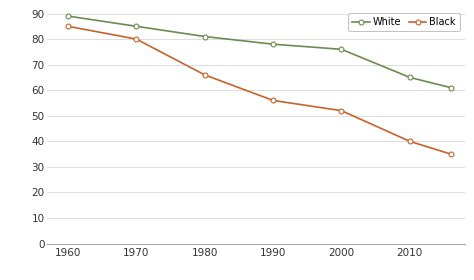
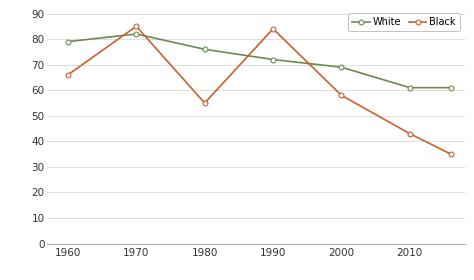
White/1960: 89 -> 79
Black/1960: 85 -> 66
White/1970: 85 -> 82
Black/1970: 80 -> 85
White/1980: 81 -> 76
Black/1980: 66 -> 55
White/1990: 78 -> 72
Black/1990: 56 -> 84
White/2000: 76 -> 69
Black/2000: 52 -> 58
White/2010: 65 -> 61
Black/2010: 40 -> 43
